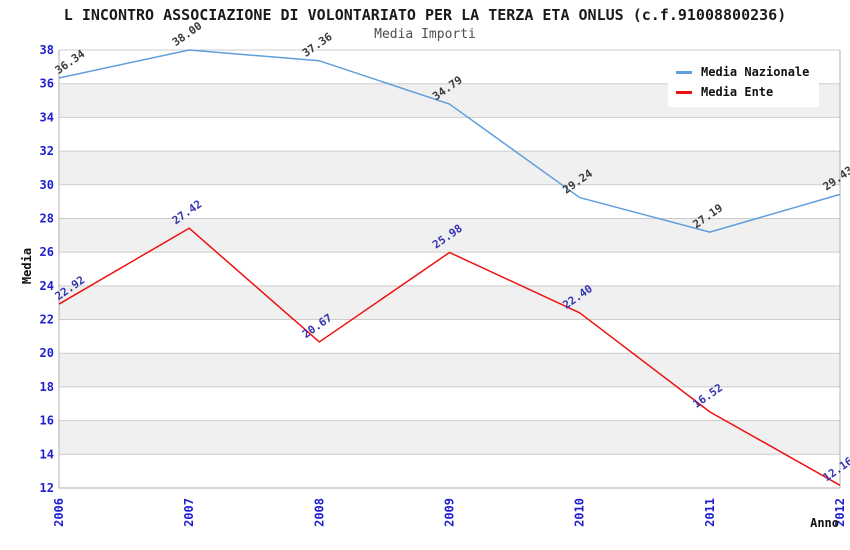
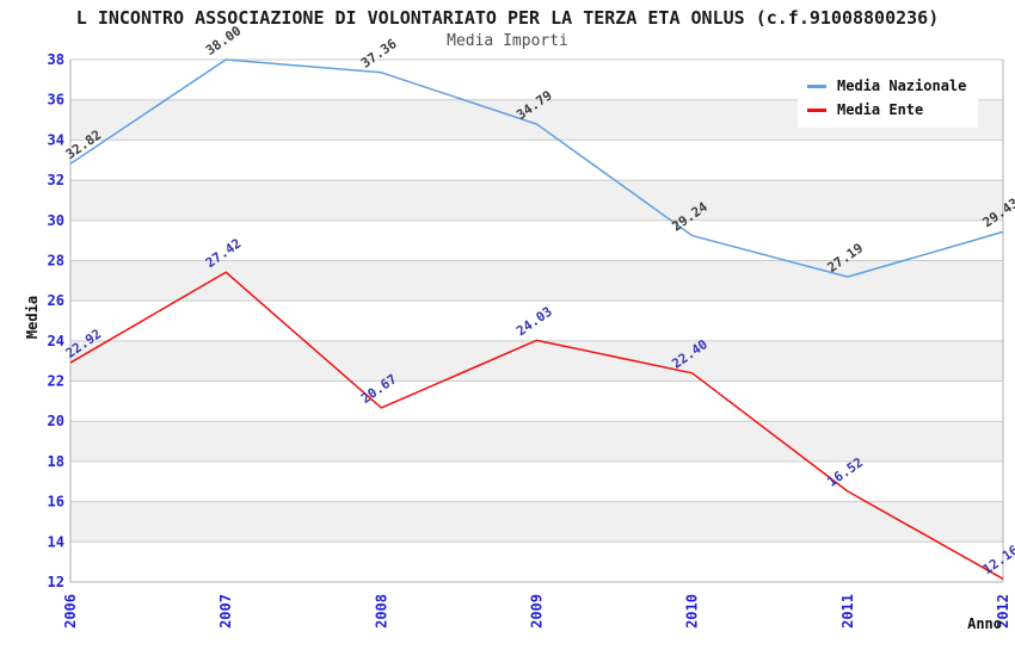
Media Nazionale/2006: 36.34 -> 32.82
Media Ente/2009: 25.98 -> 24.03
